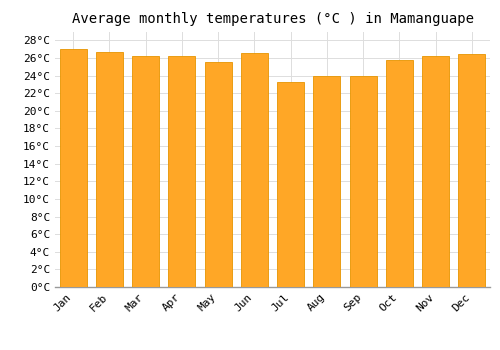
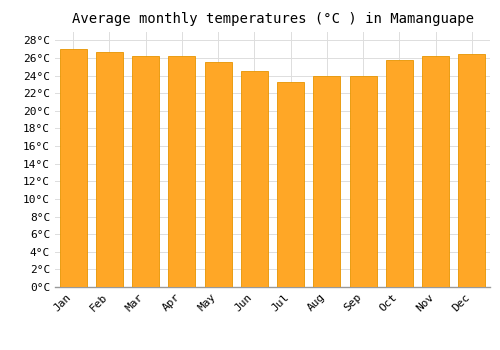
Jun: 26.6°C -> 24.5°C
